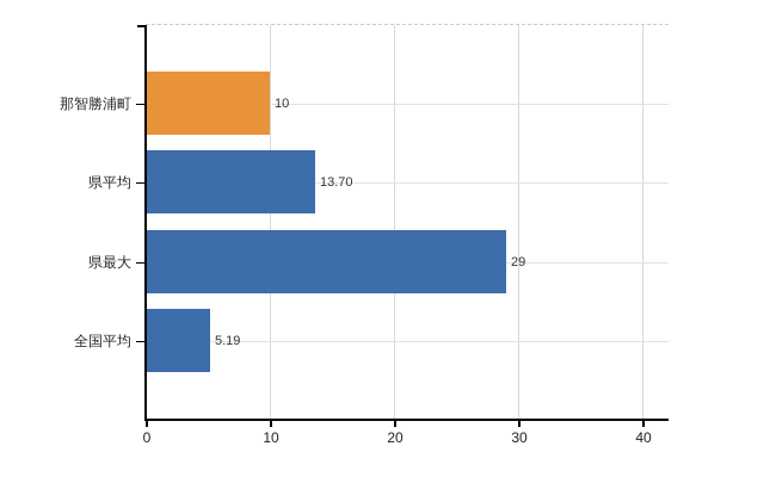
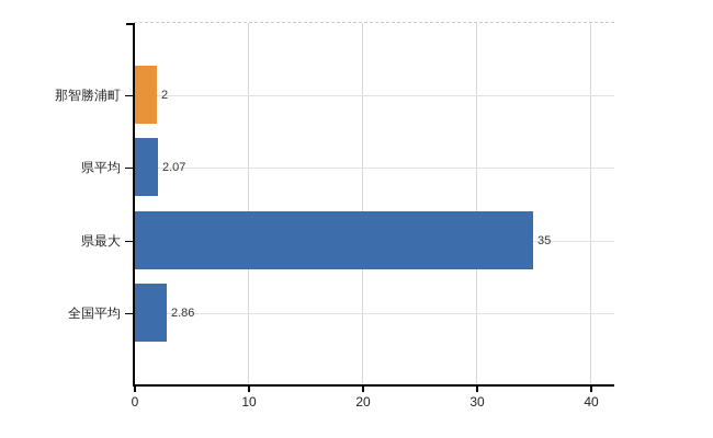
那智勝浦町: 10 -> 2
県平均: 13.70 -> 2.07
県最大: 29 -> 35
全国平均: 5.19 -> 2.86
